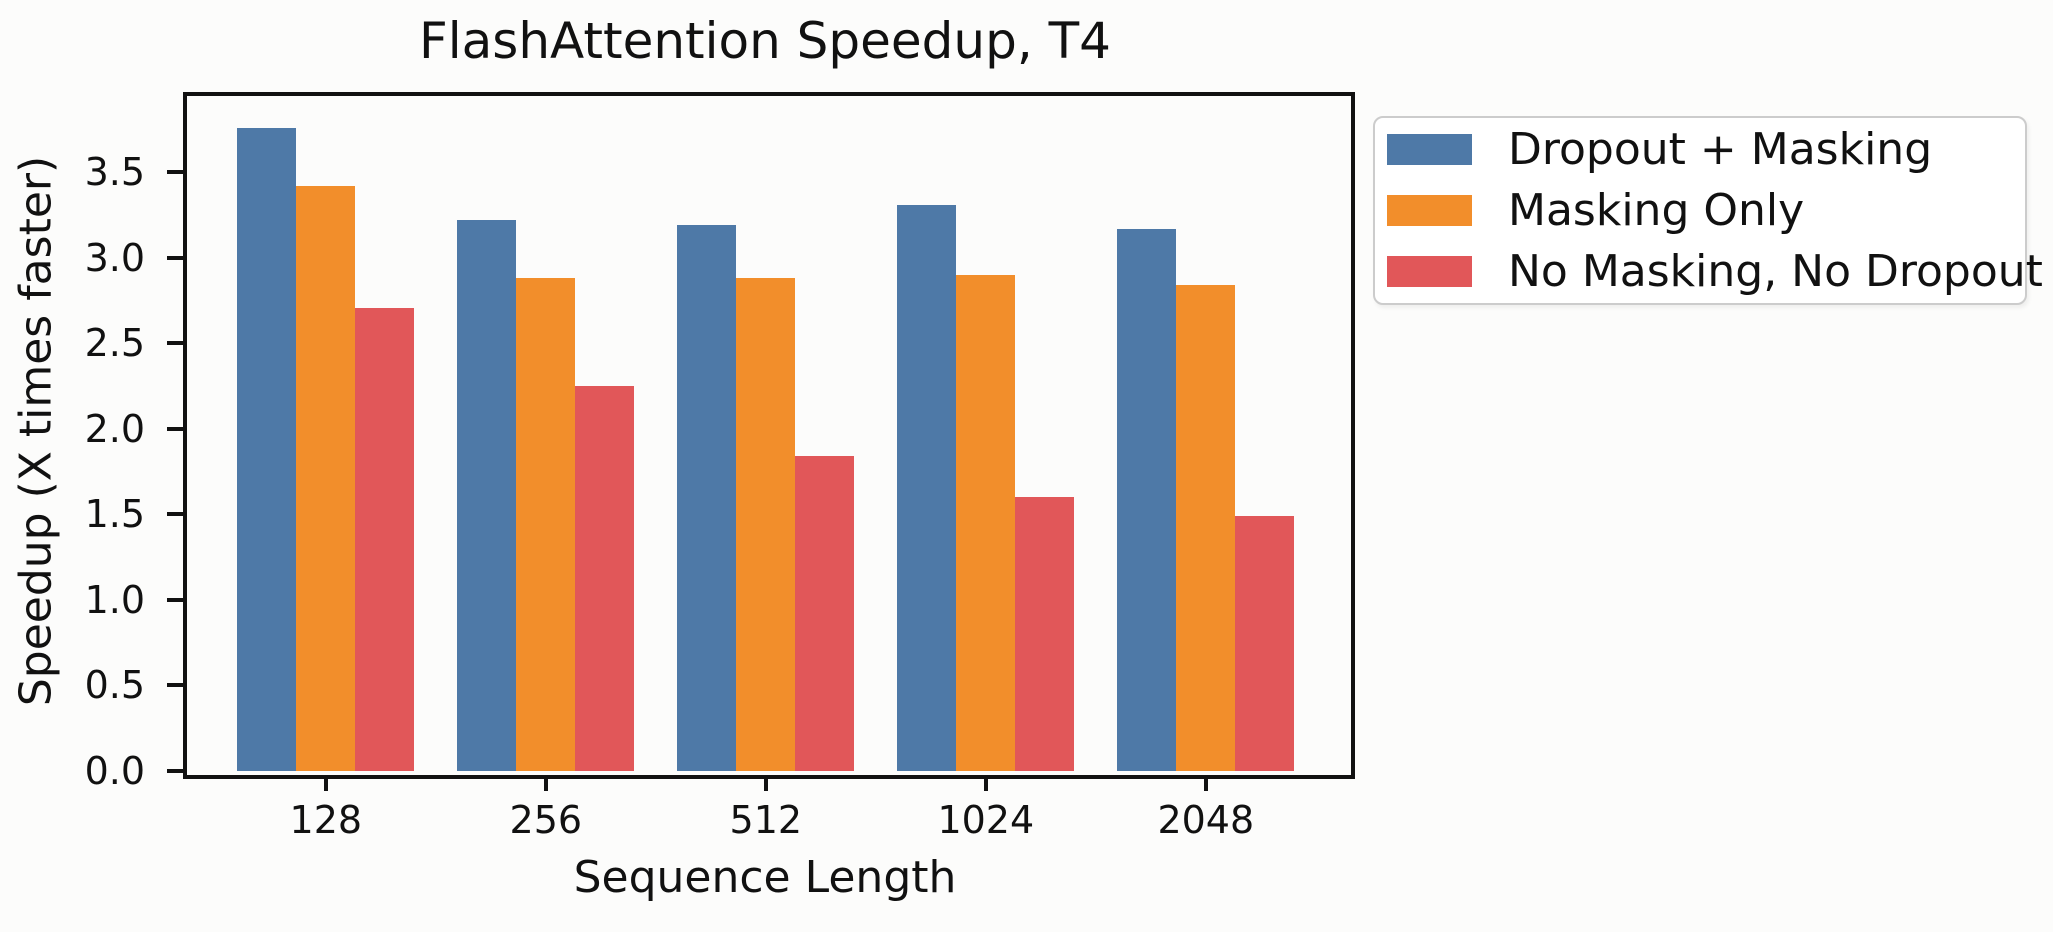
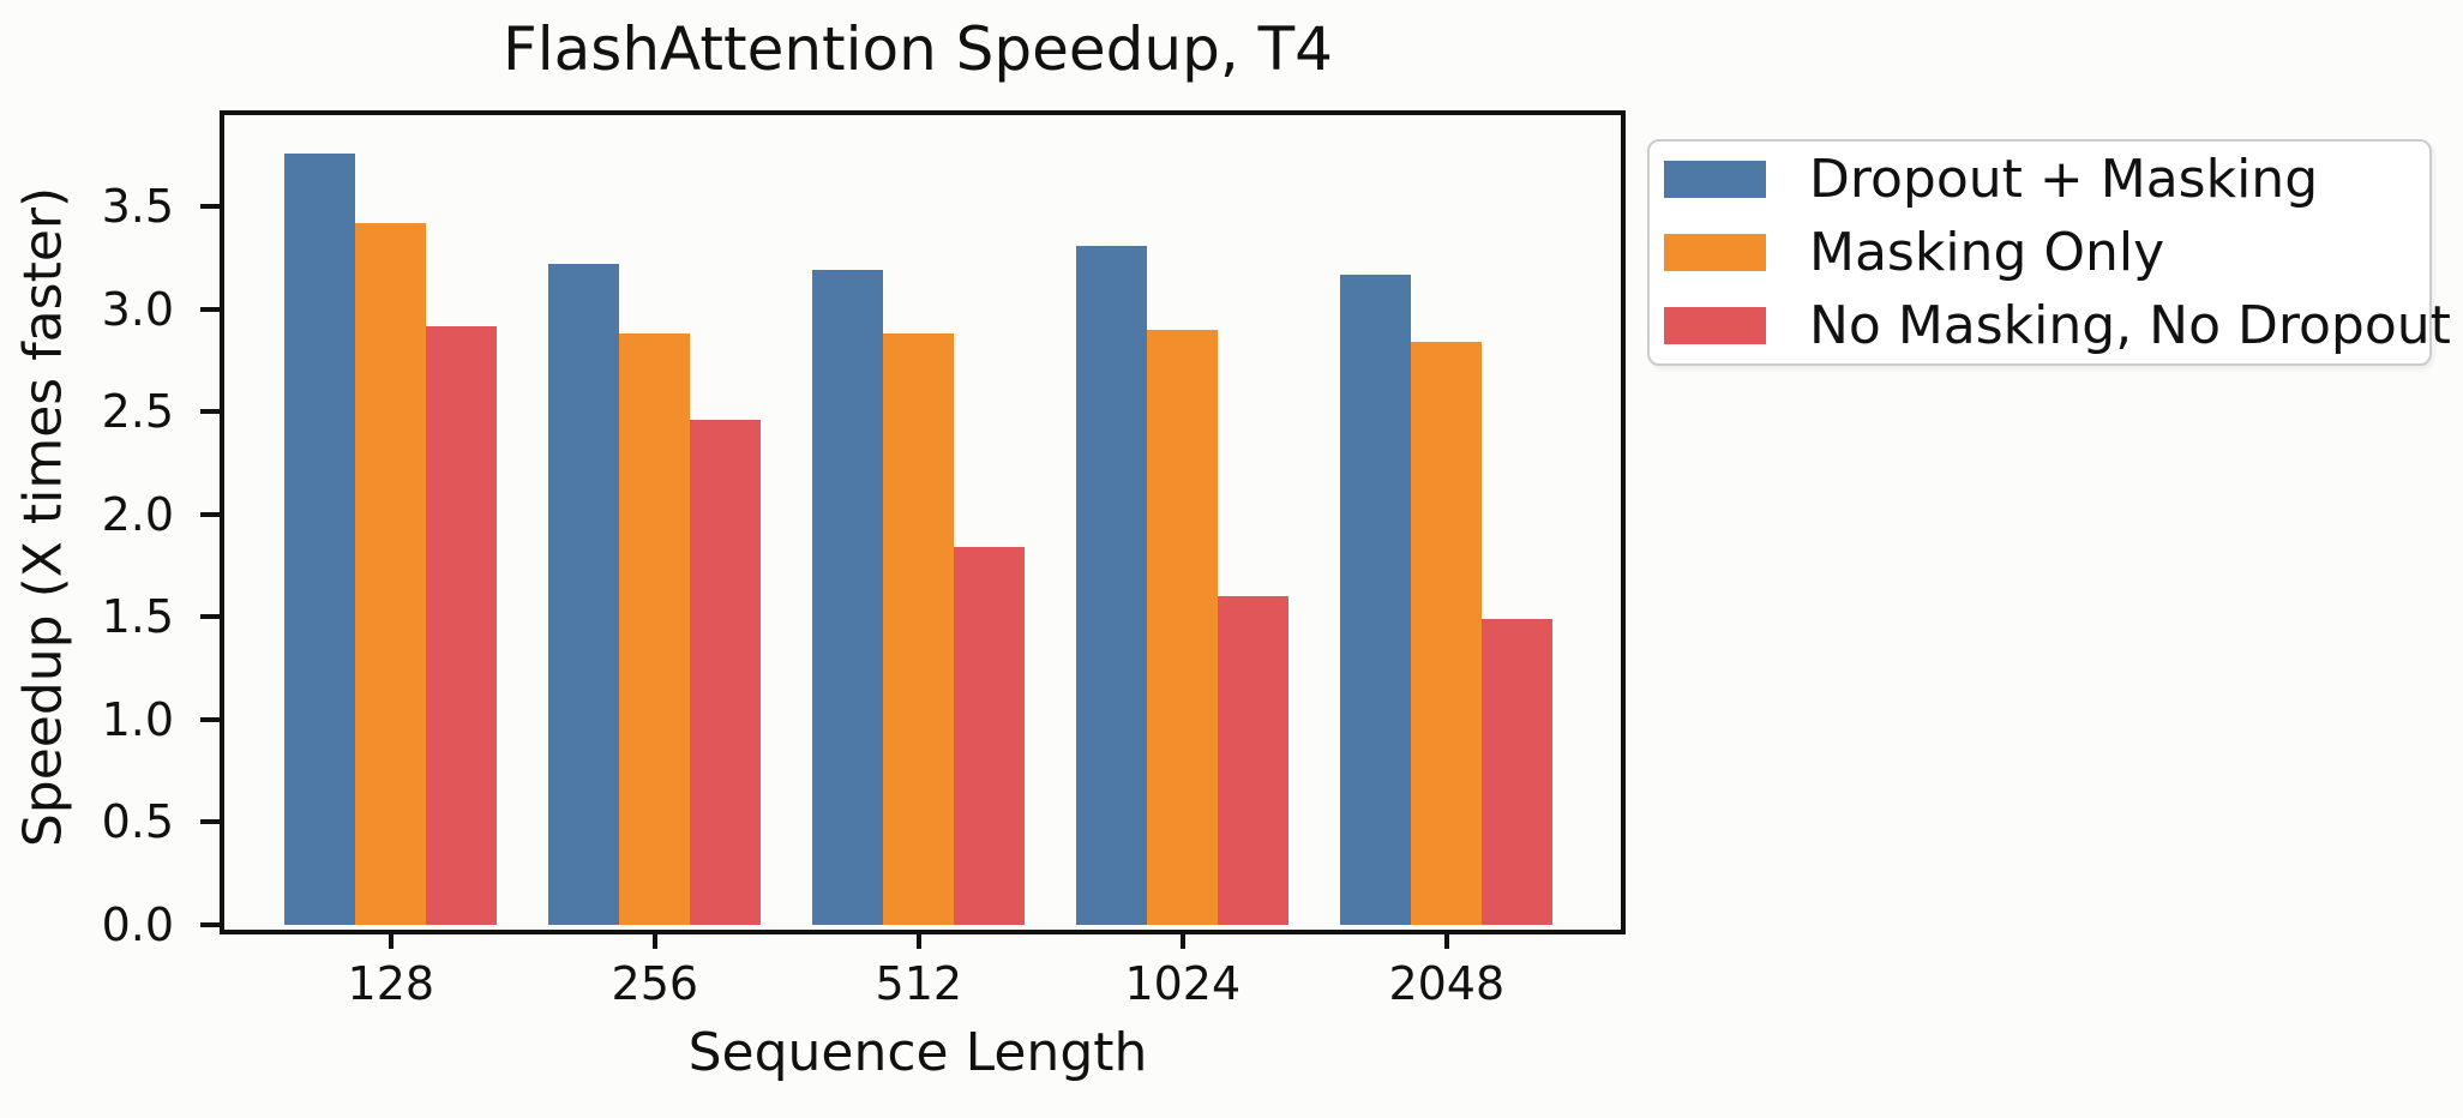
No Masking, No Dropout/128: 2.71 -> 2.92
No Masking, No Dropout/256: 2.25 -> 2.46
